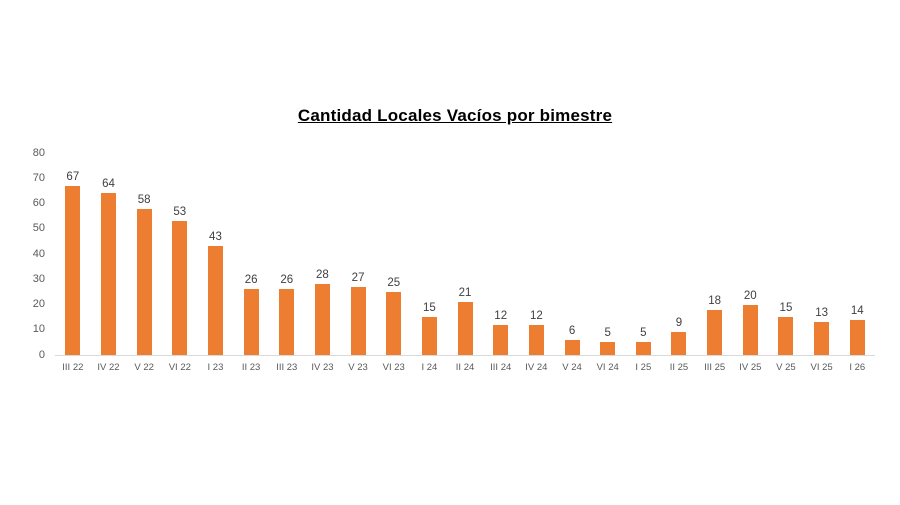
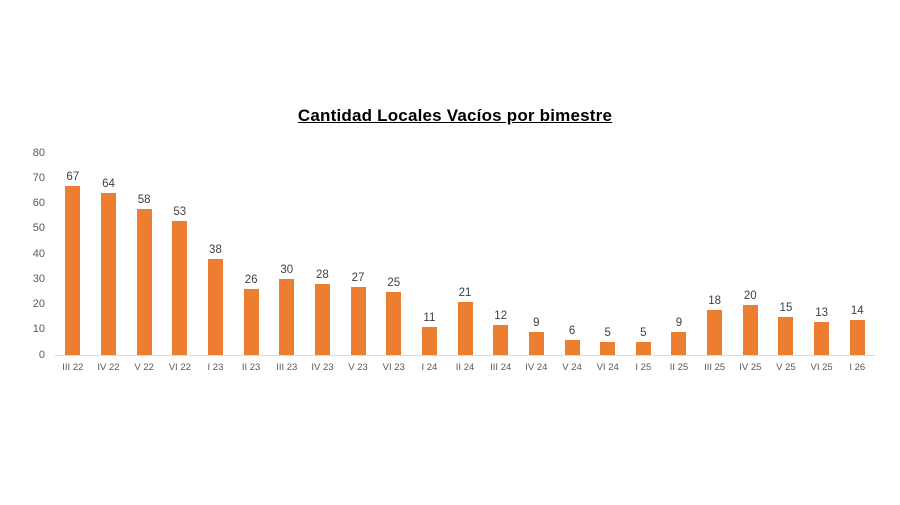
I 23: 43 -> 38
III 23: 26 -> 30
I 24: 15 -> 11
IV 24: 12 -> 9
